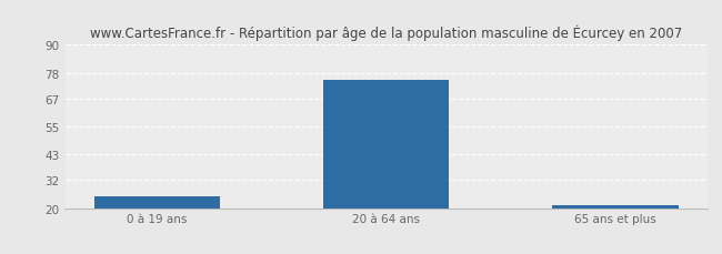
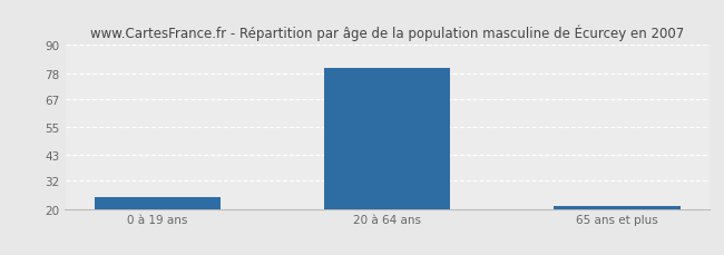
20 à 64 ans: 75 -> 80
